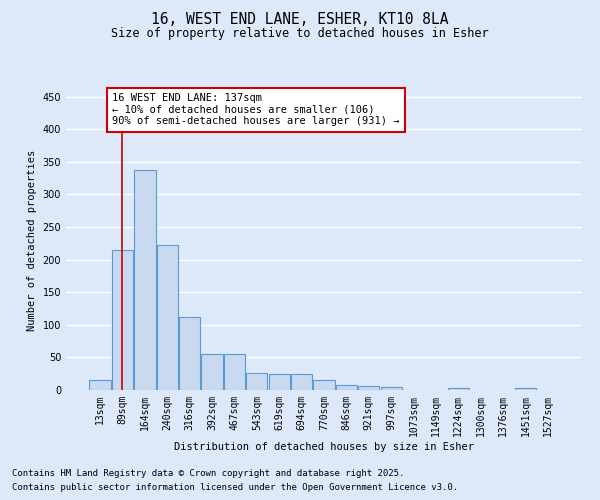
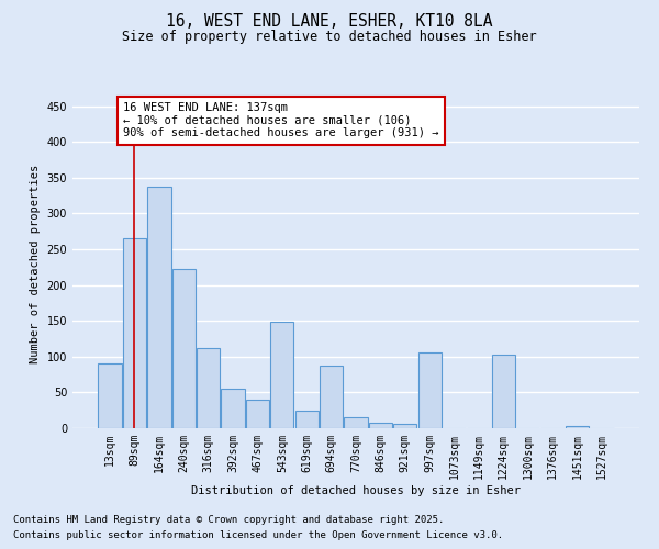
13sqm: 15 -> 90
89sqm: 215 -> 266
467sqm: 55 -> 40
543sqm: 26 -> 148
694sqm: 25 -> 88
997sqm: 4 -> 106
1224sqm: 3 -> 102
